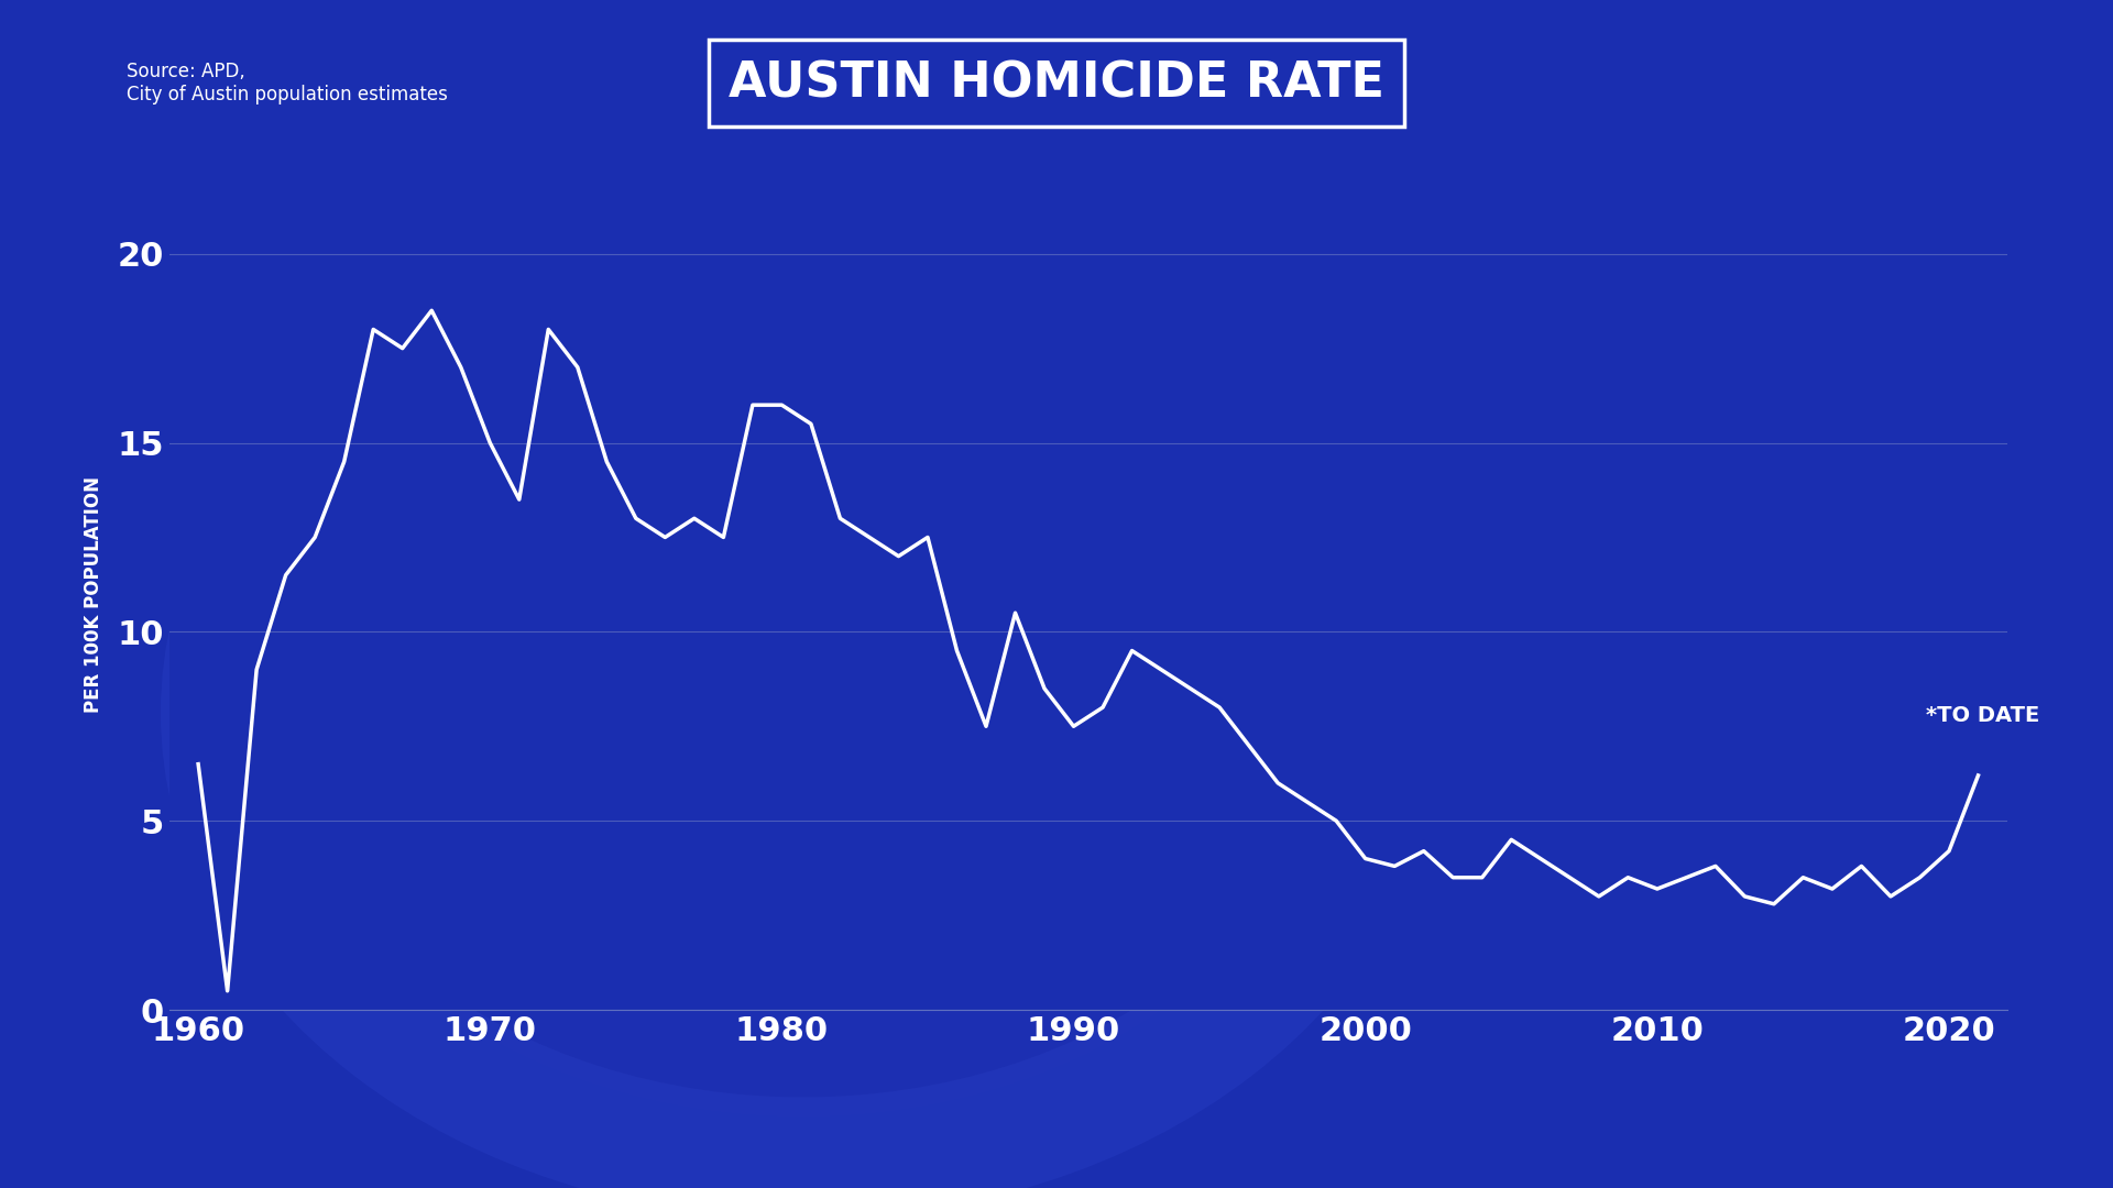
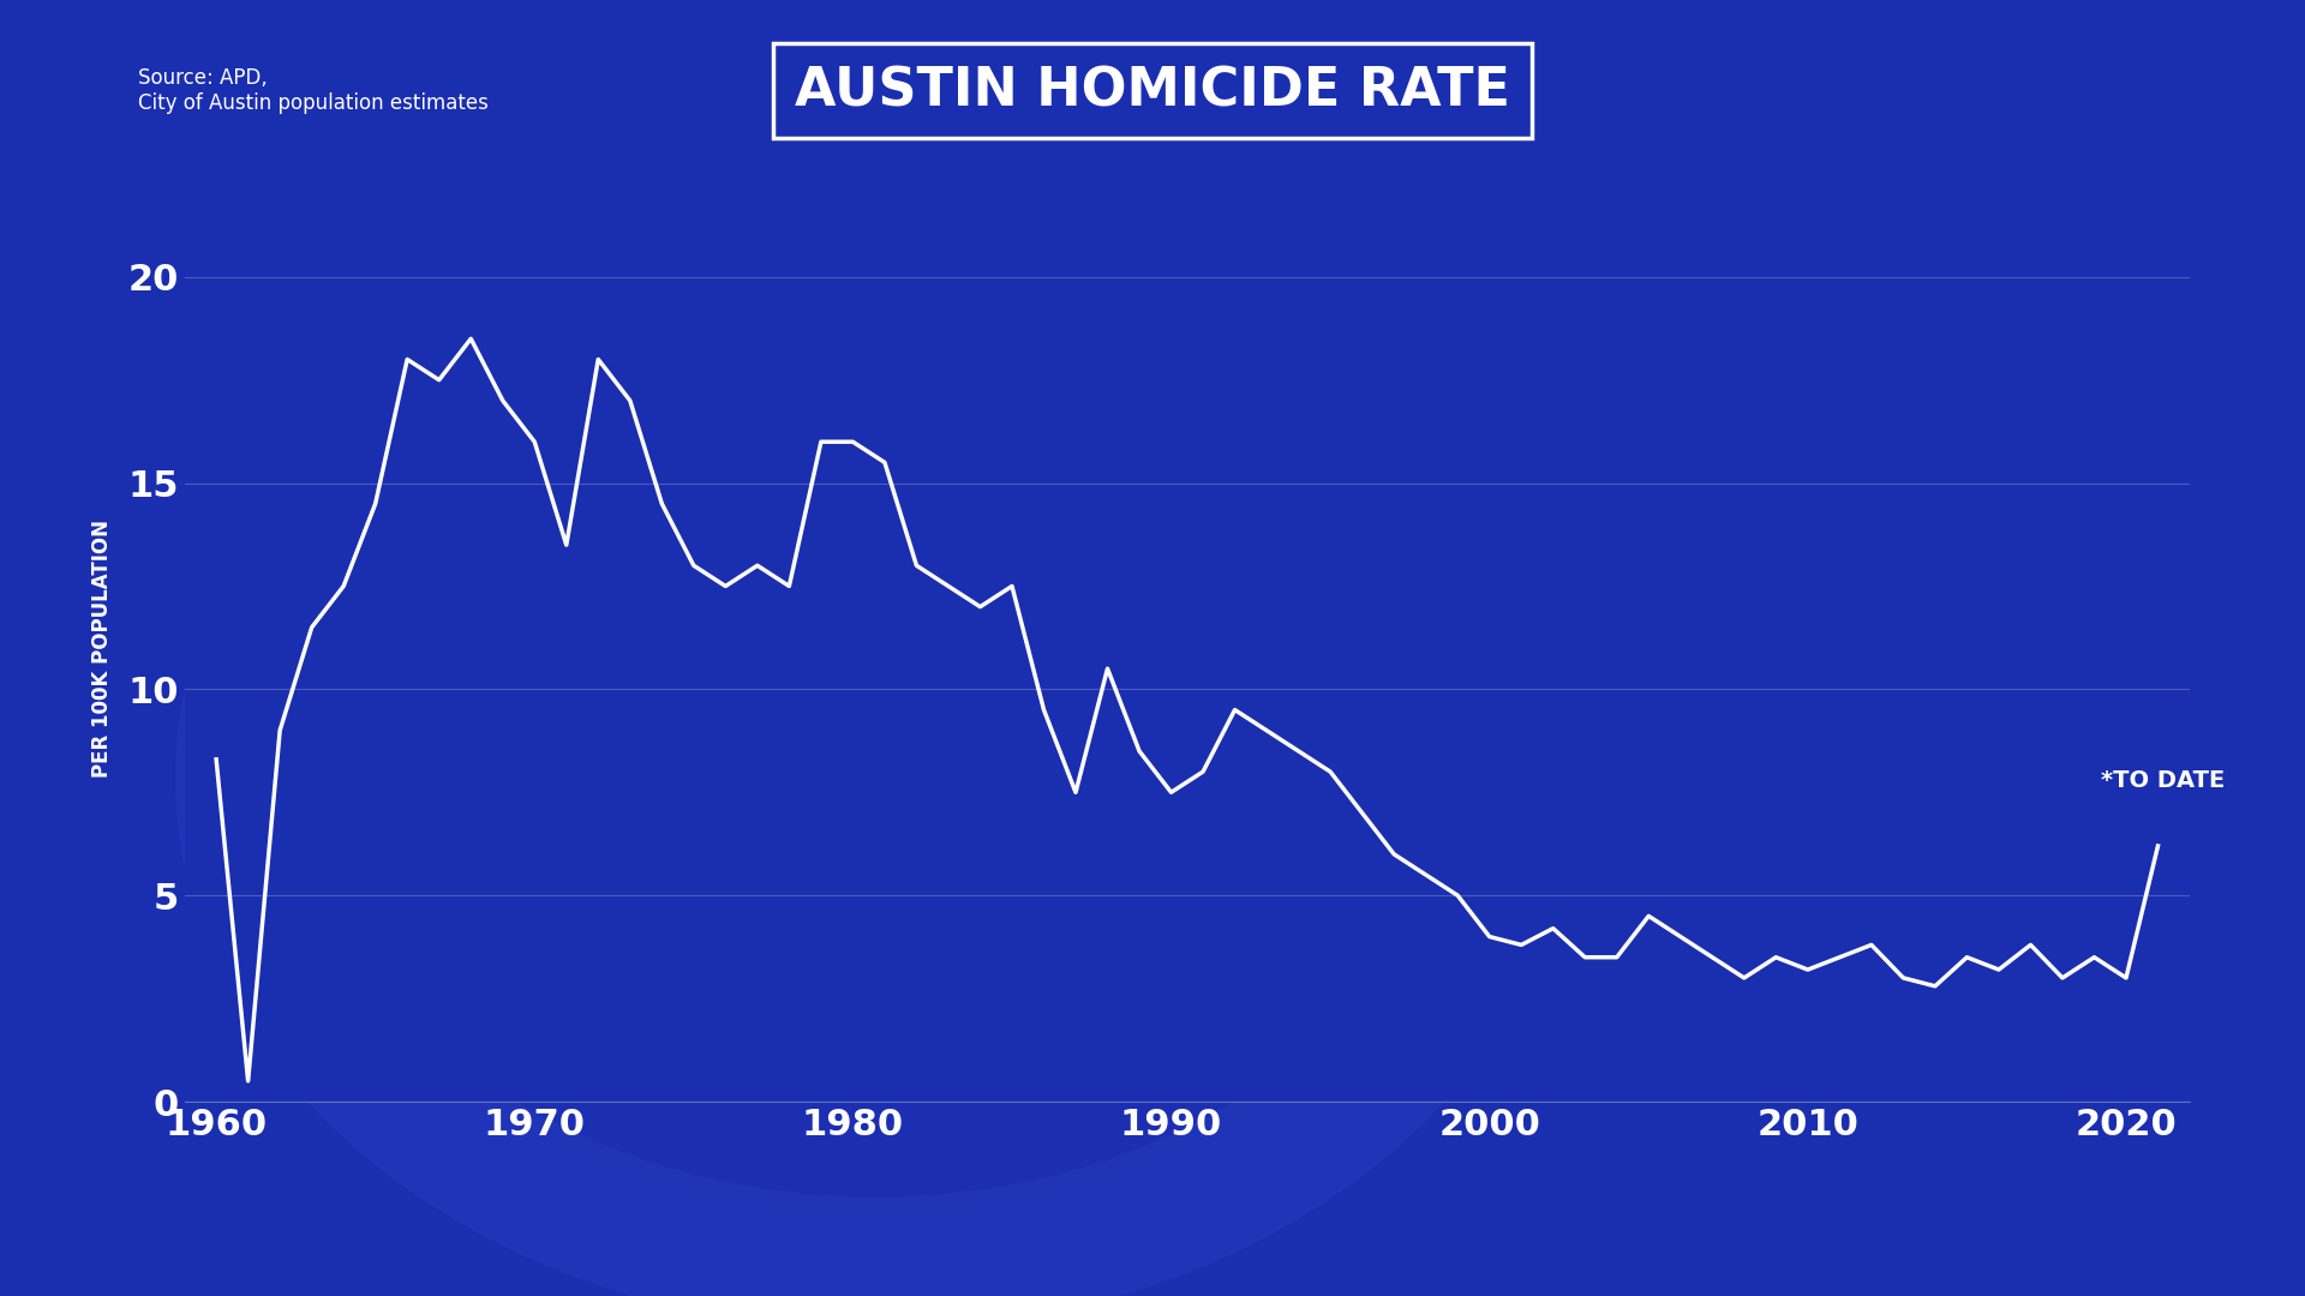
1960: 6.5 -> 8.3
1970: 15.0 -> 16.0
2020: 4.2 -> 3.0
